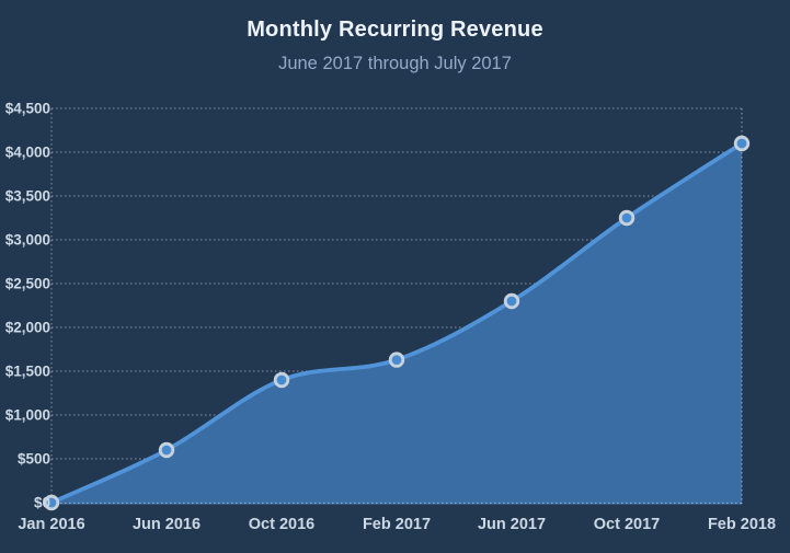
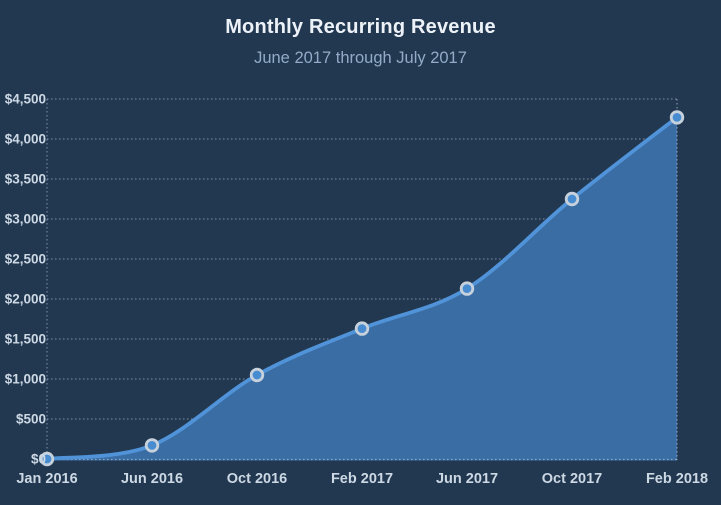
Jun 2016: $600 -> $200
Oct 2016: $1400 -> $1000
Jun 2017: $2300 -> $2100
Feb 2018: $4100 -> $4300
